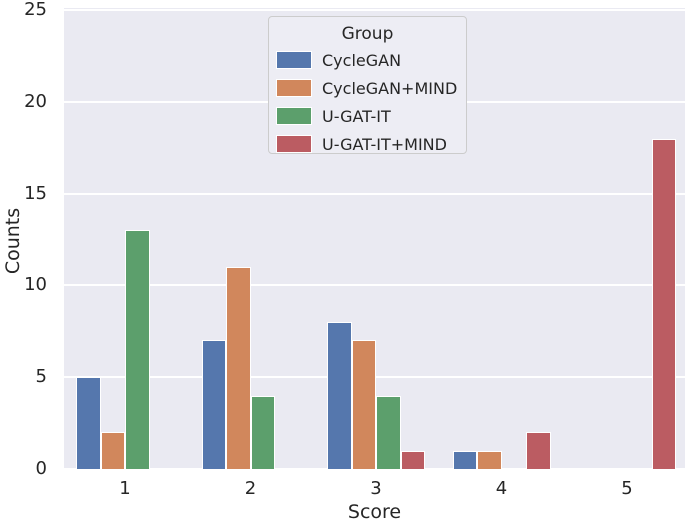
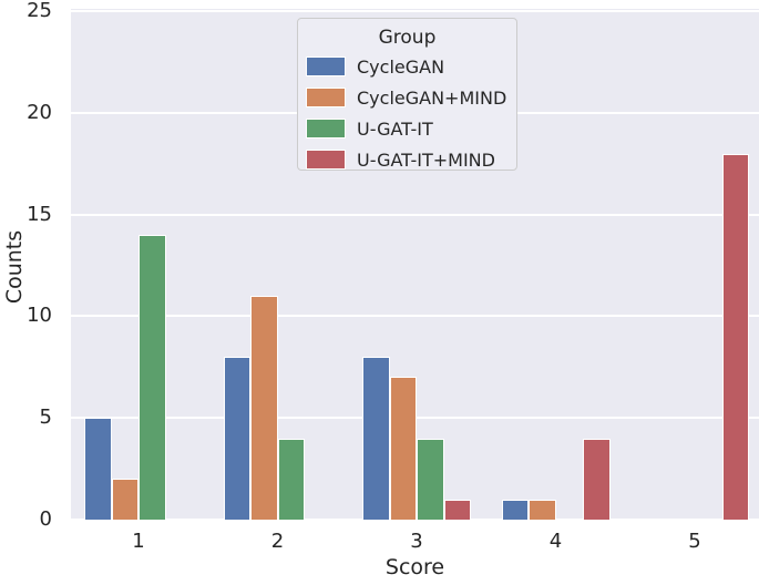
U-GAT-IT/1: 13 -> 14
CycleGAN/2: 7 -> 8
U-GAT-IT+MIND/4: 2 -> 4
